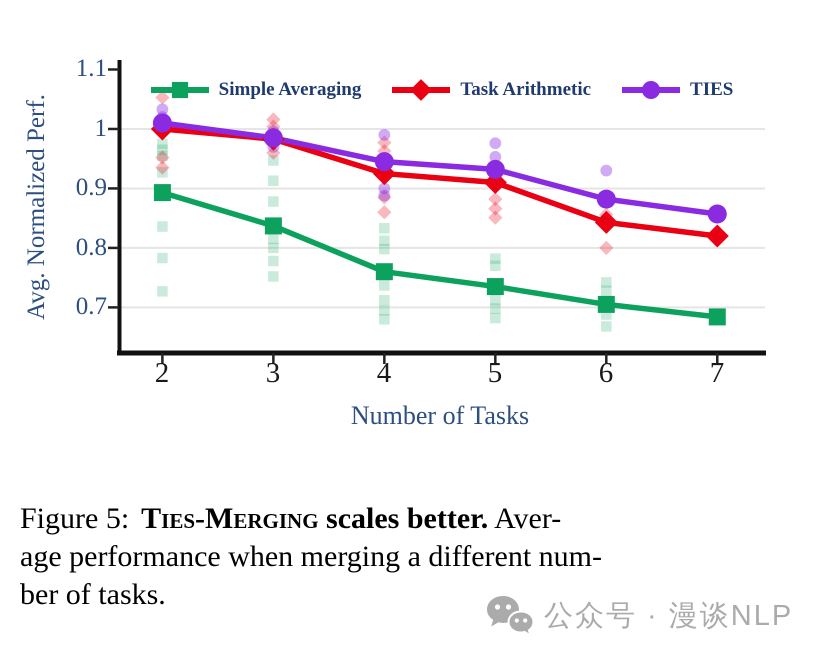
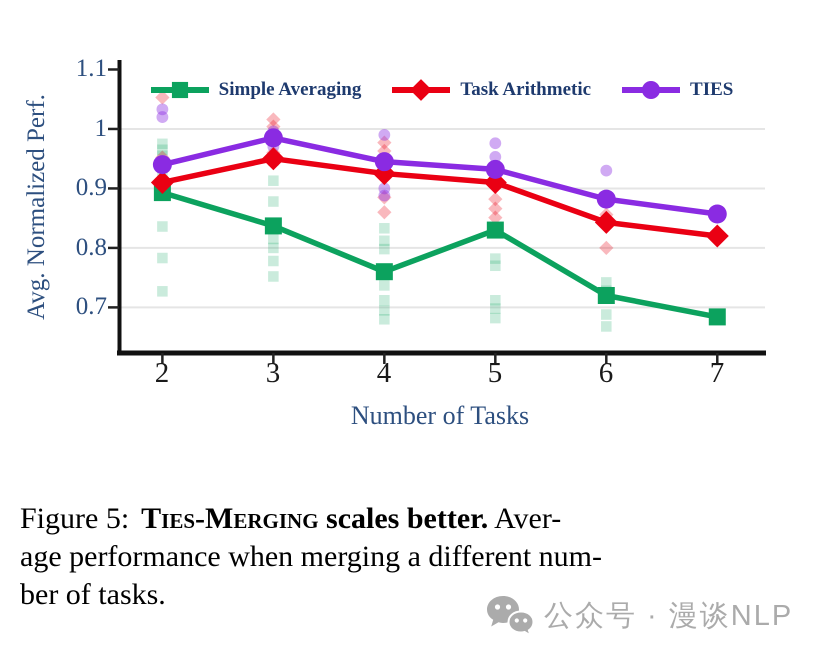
Task Arithmetic/2: 1.00 -> 0.91
TIES/2: 1.01 -> 0.94
Task Arithmetic/3: 0.98 -> 0.95
Simple Averaging/5: 0.73 -> 0.83
Simple Averaging/6: 0.70 -> 0.72
